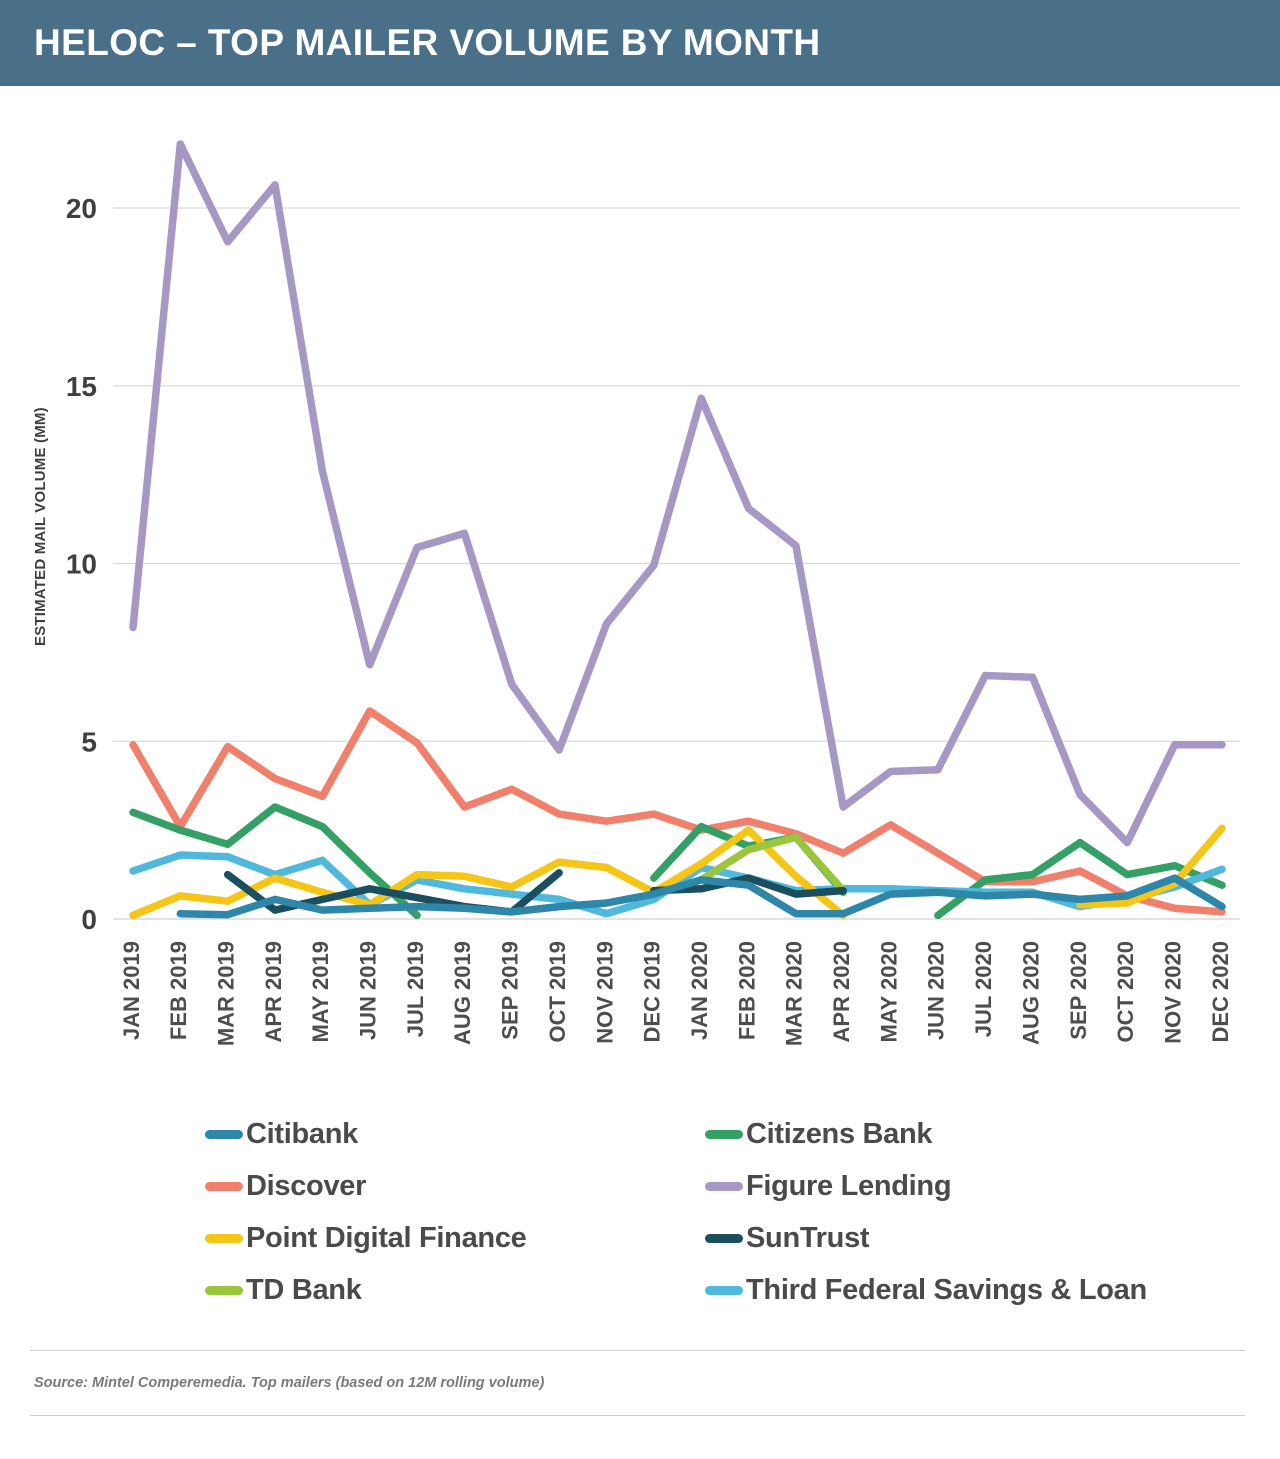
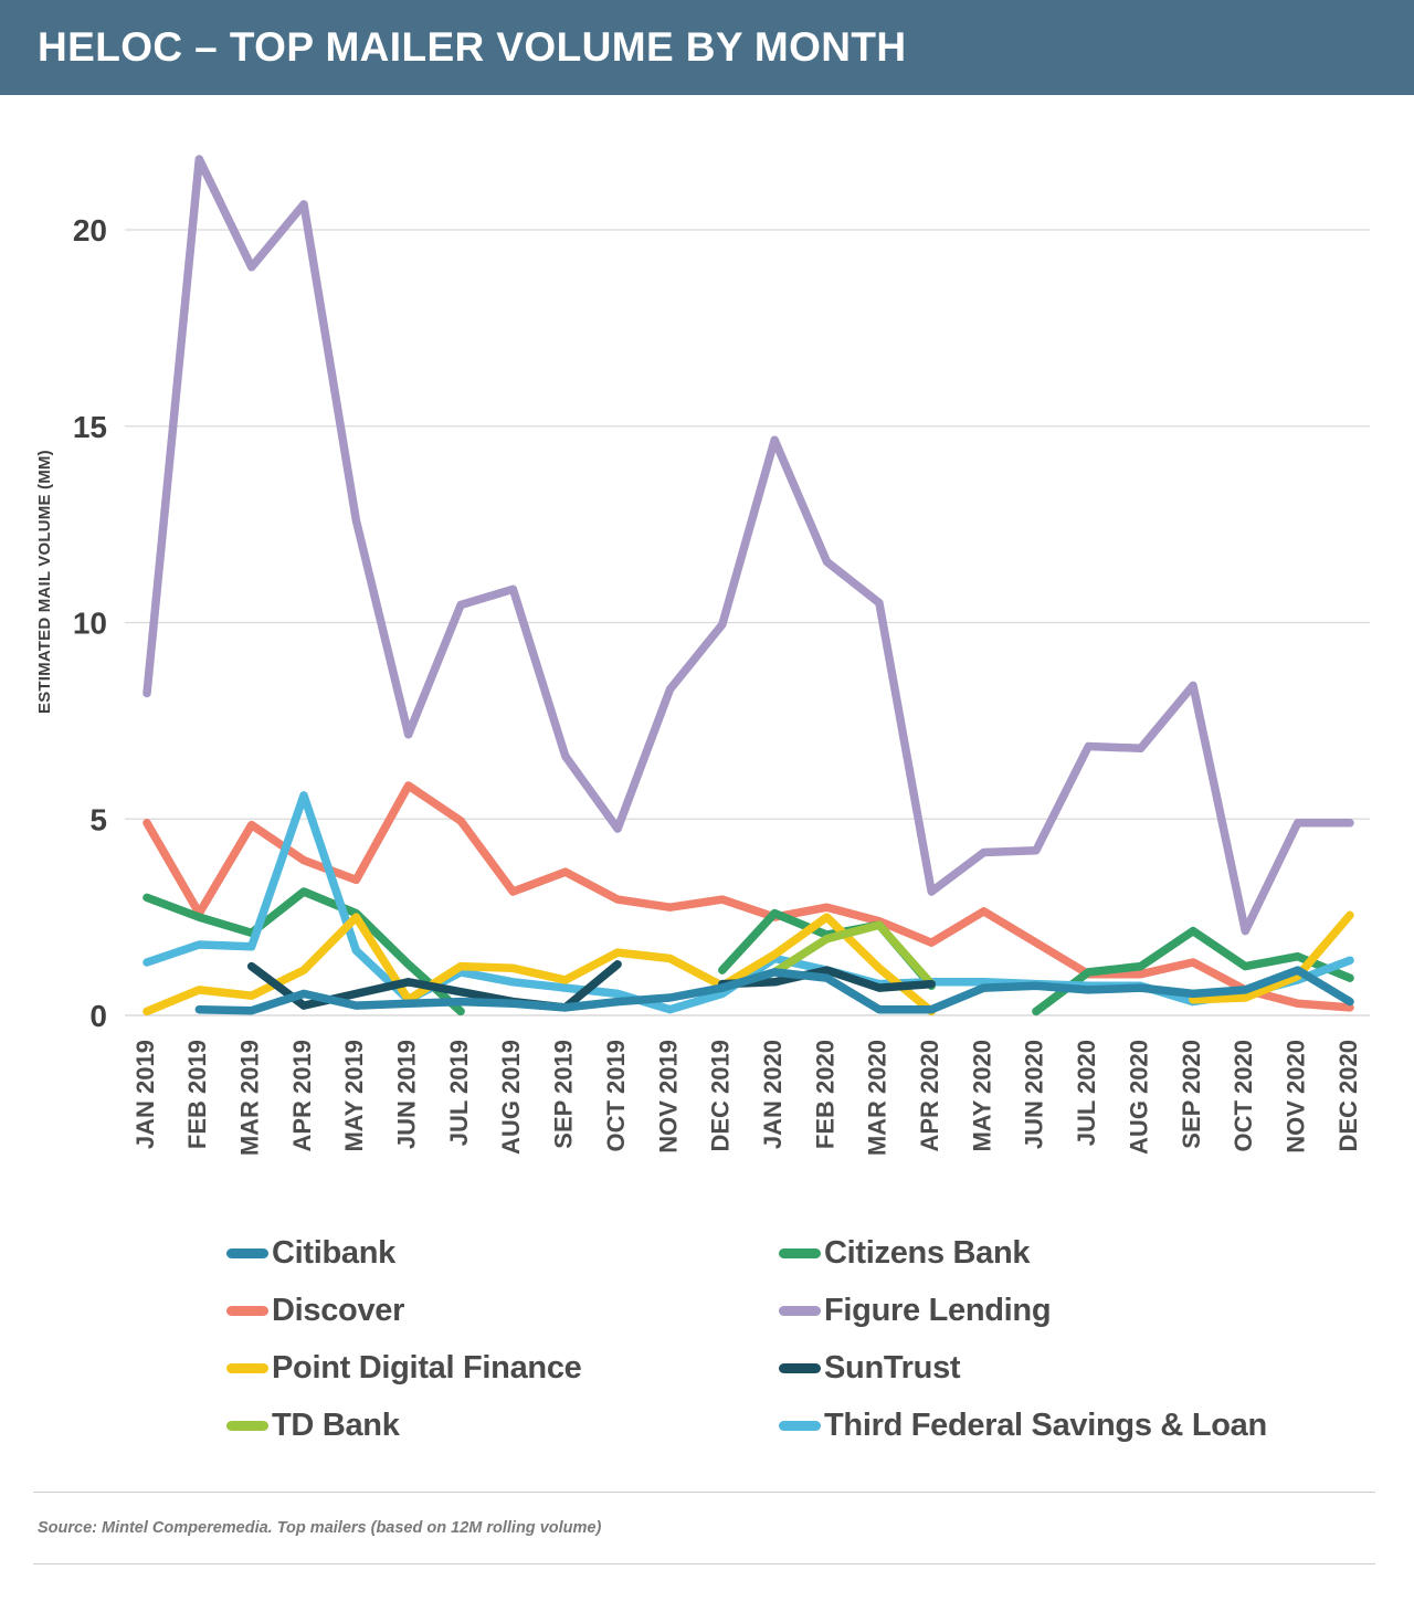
Third Federal Savings & Loan/APR 2019: 1.2 -> 5.6
Point Digital Finance/MAY 2019: 0.8 -> 2.5
Figure Lending/SEP 2020: 3.5 -> 8.4
